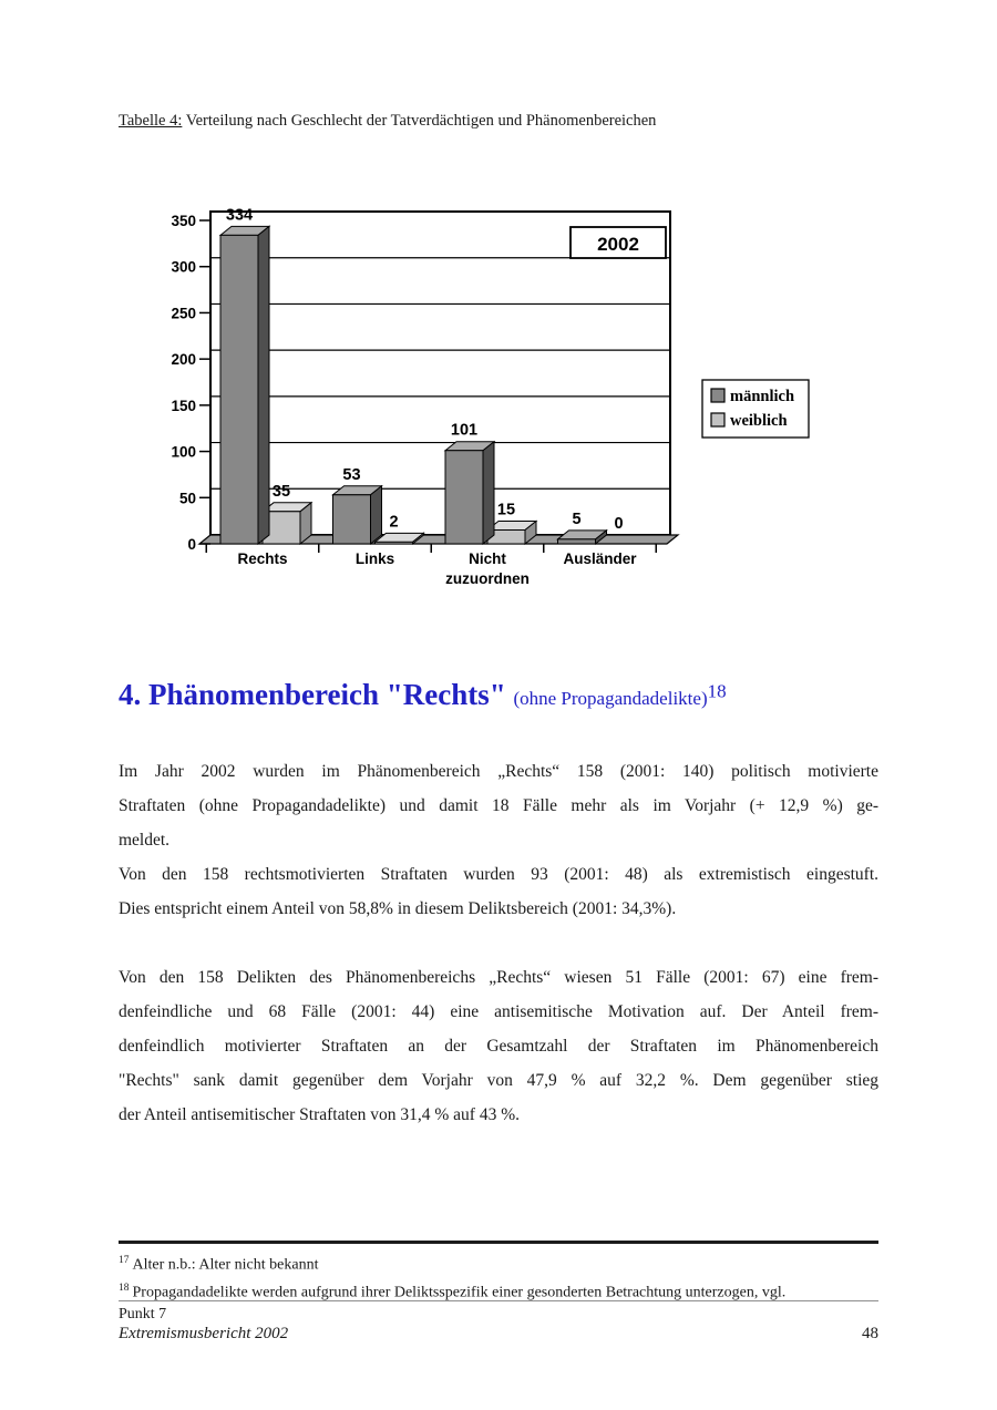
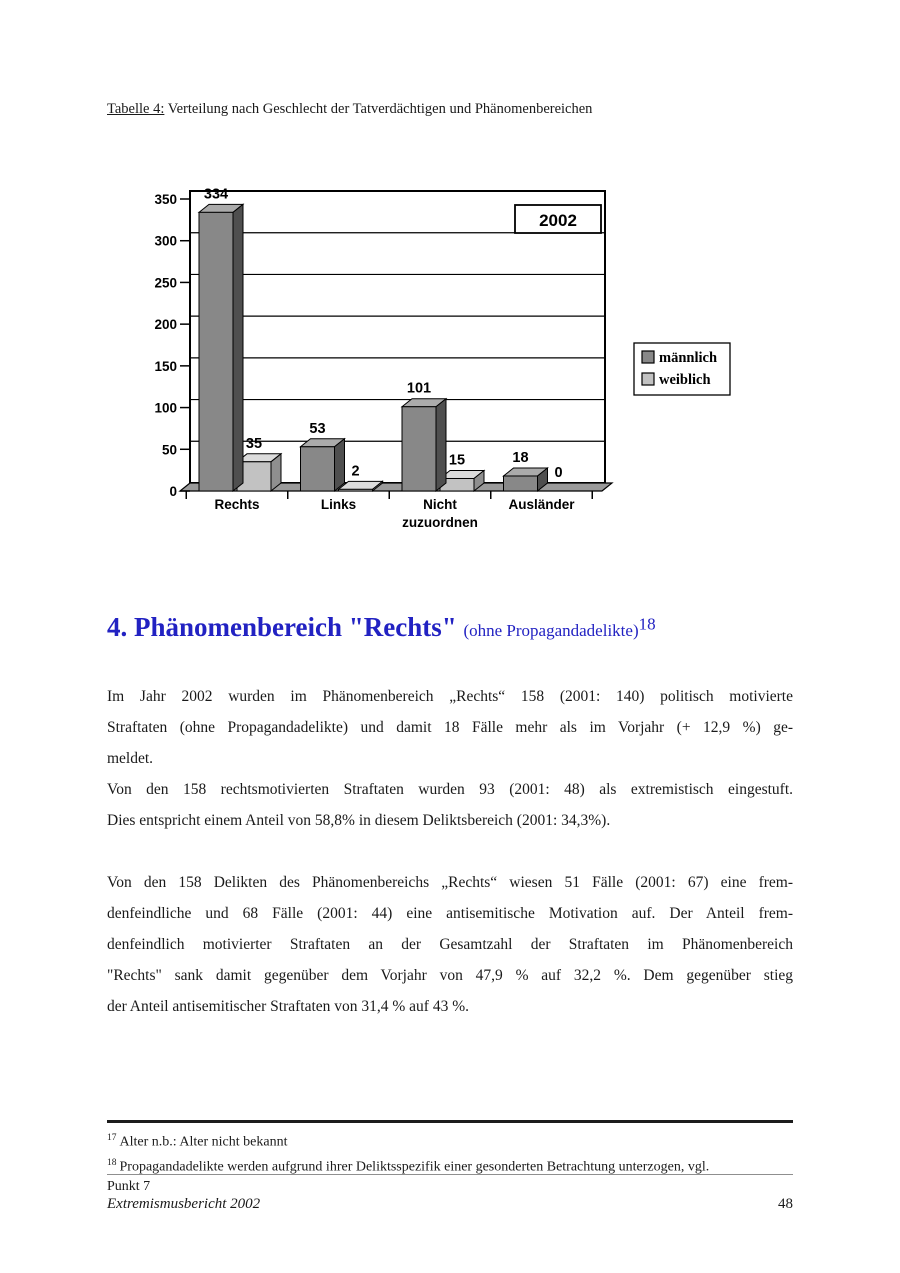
männlich/Ausländer: 5 -> 18
